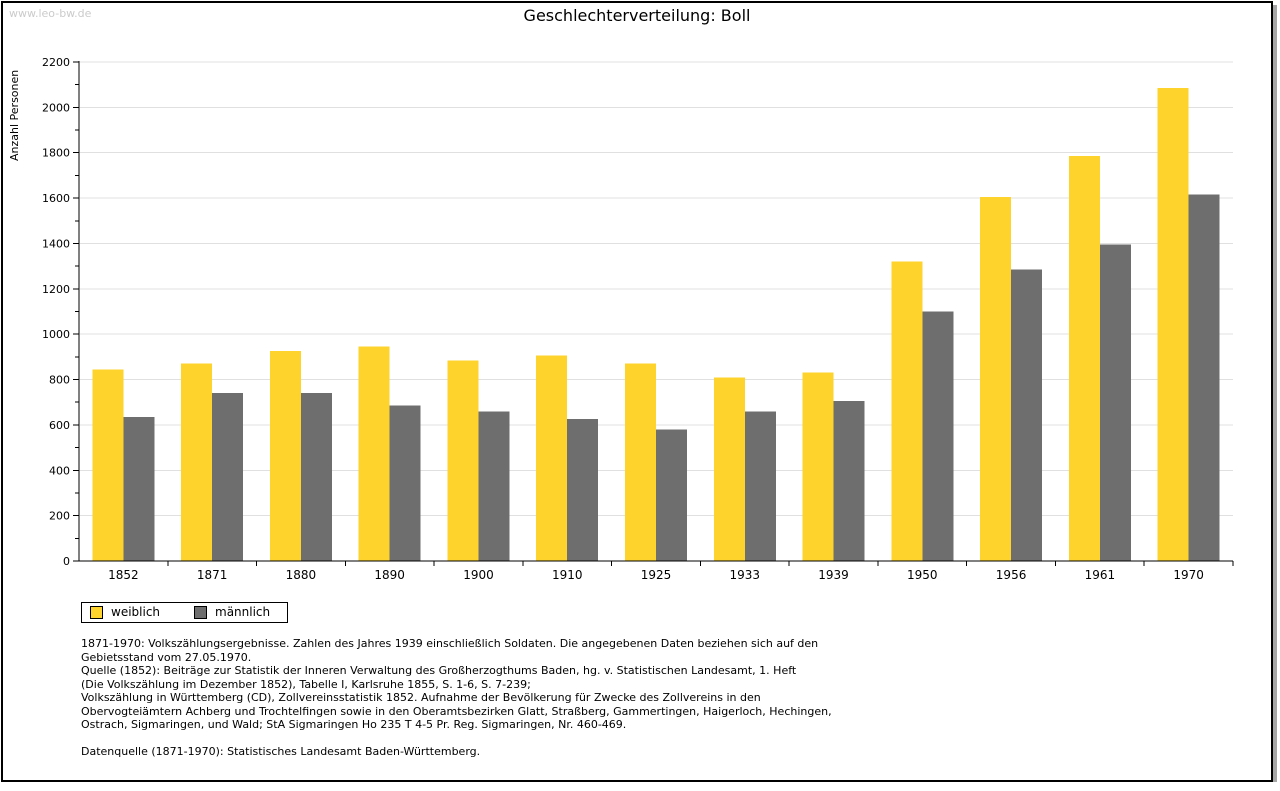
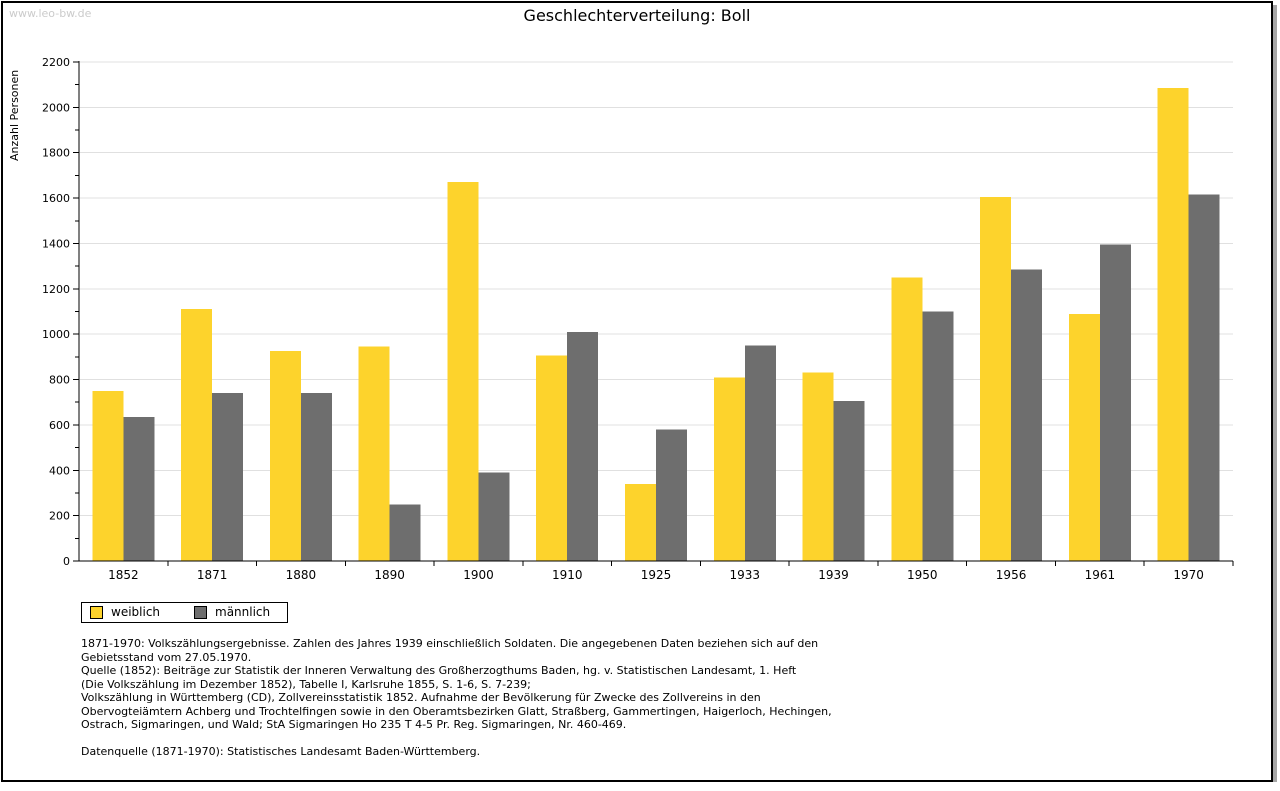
weiblich/1852: 840 -> 750
weiblich/1871: 870 -> 1110
männlich/1890: 680 -> 250
weiblich/1900: 880 -> 1670
männlich/1900: 660 -> 390
männlich/1910: 620 -> 1010
weiblich/1925: 870 -> 340
männlich/1933: 660 -> 950
weiblich/1950: 1320 -> 1250
weiblich/1961: 1780 -> 1090
